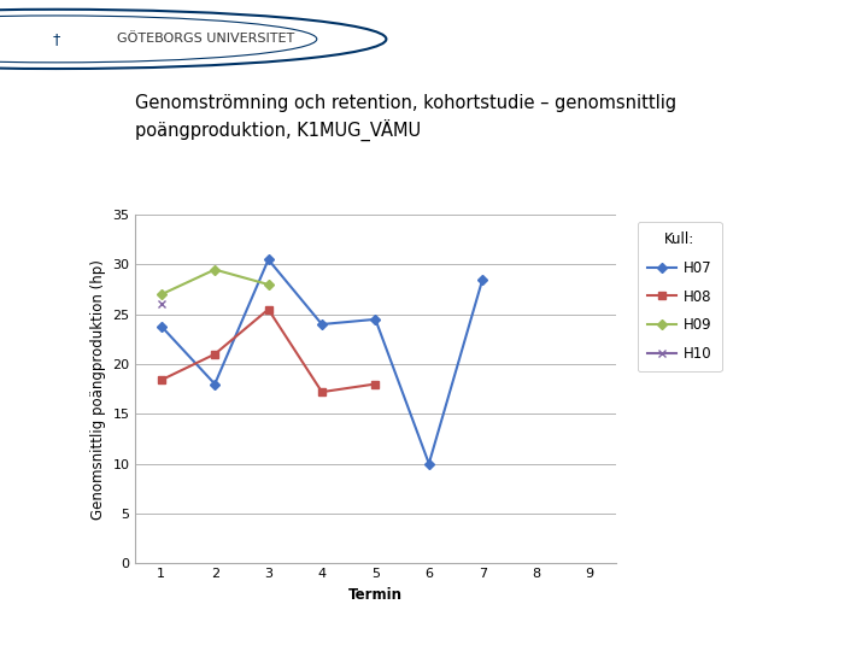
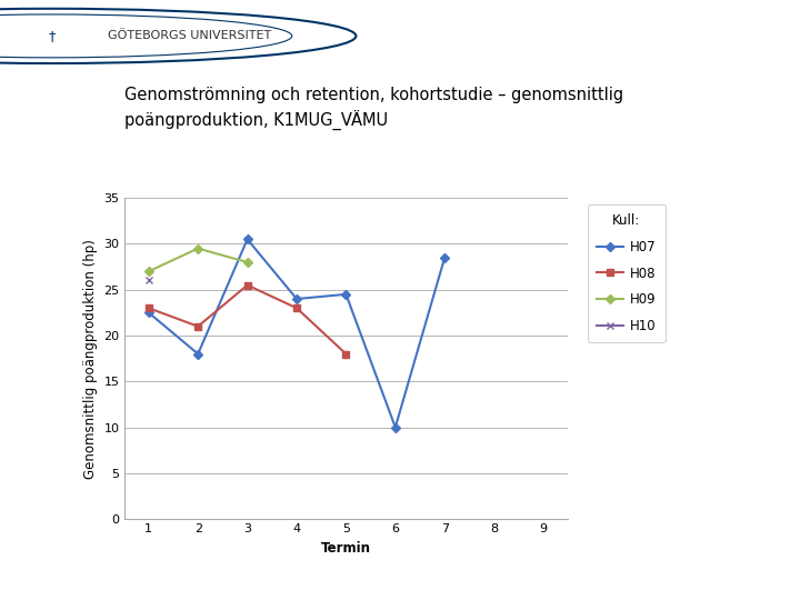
H07/1: 23.8 -> 22.5
H08/1: 18.4 -> 23.0
H08/4: 17.2 -> 23.0
